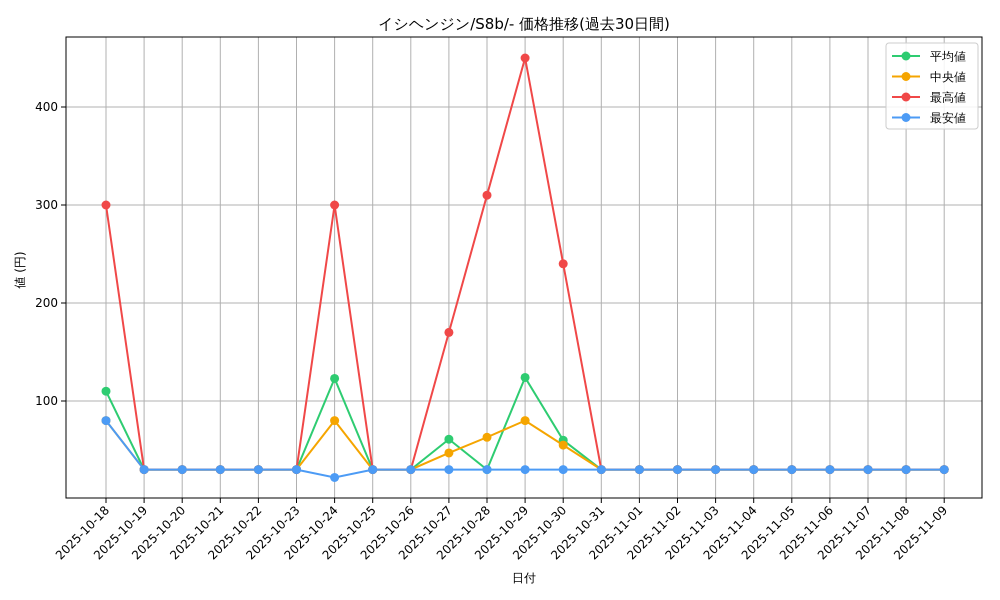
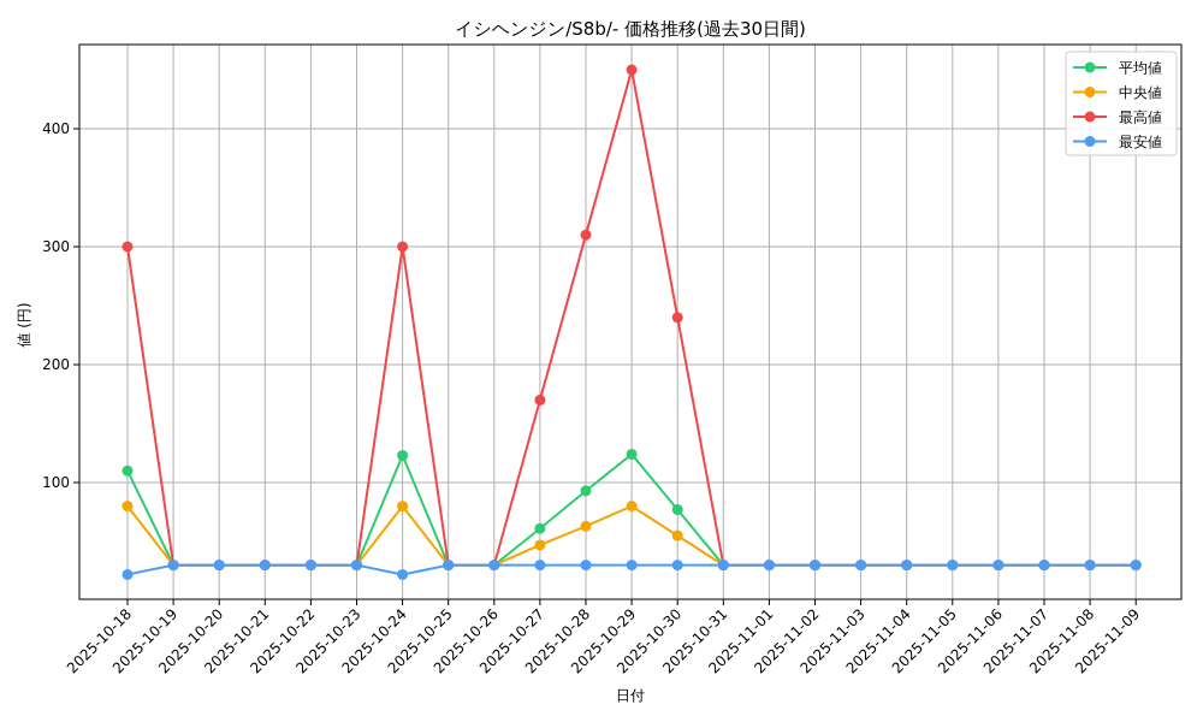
最安値/2025-10-18: 80 -> 20
平均値/2025-10-28: 30 -> 90
平均値/2025-10-30: 60 -> 80
